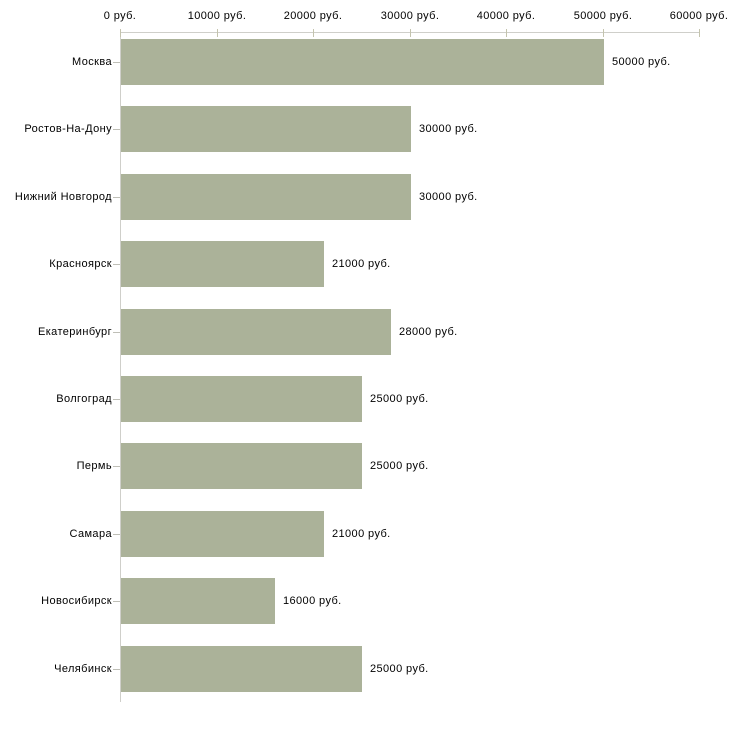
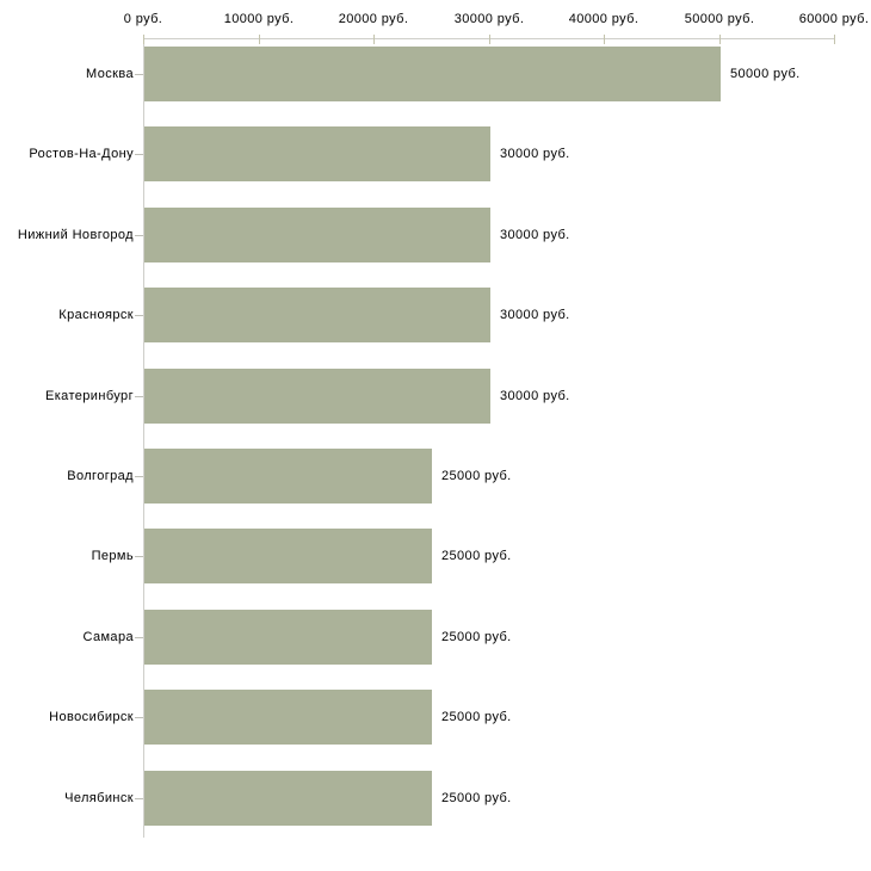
Красноярск: 21000 -> 30000
Екатеринбург: 28000 -> 30000
Самара: 21000 -> 25000
Новосибирск: 16000 -> 25000
